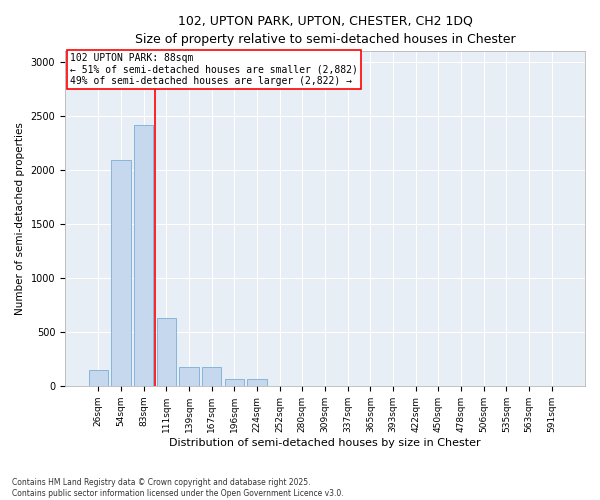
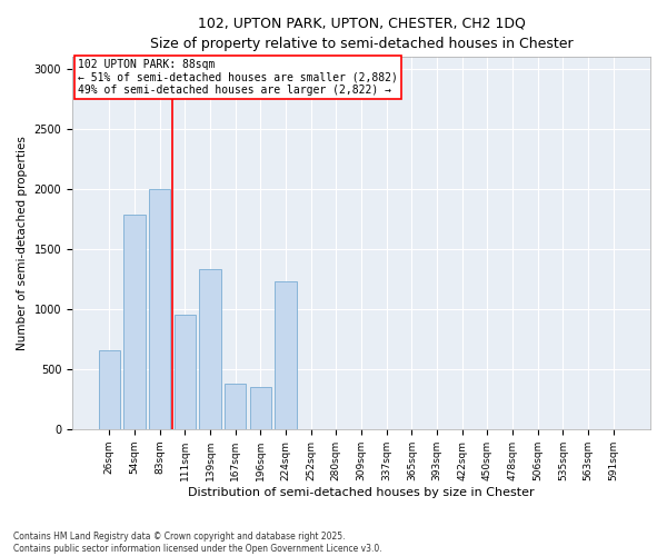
26sqm: 150 -> 660
54sqm: 2090 -> 1790
83sqm: 2420 -> 2000
111sqm: 630 -> 950
139sqm: 180 -> 1330
167sqm: 180 -> 380
196sqm: 60 -> 350
224sqm: 60 -> 1230
